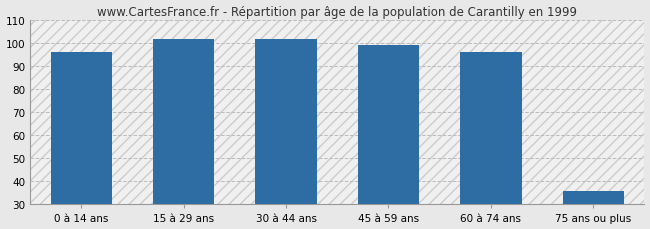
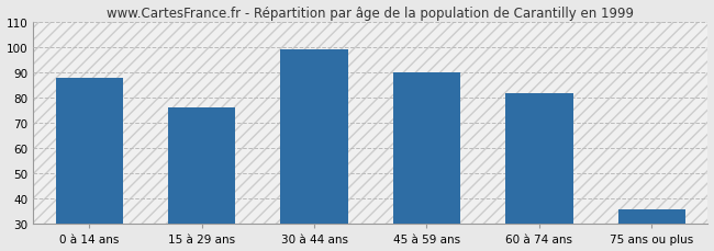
0 à 14 ans: 96 -> 88
15 à 29 ans: 102 -> 76
30 à 44 ans: 102 -> 99
45 à 59 ans: 99 -> 90
60 à 74 ans: 96 -> 82
